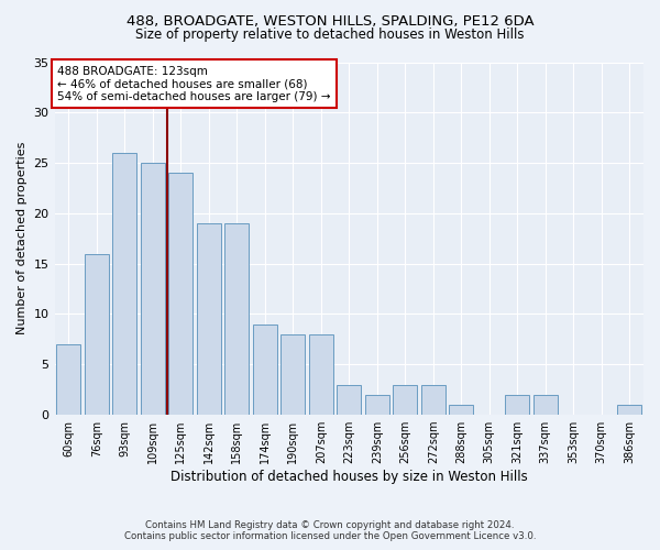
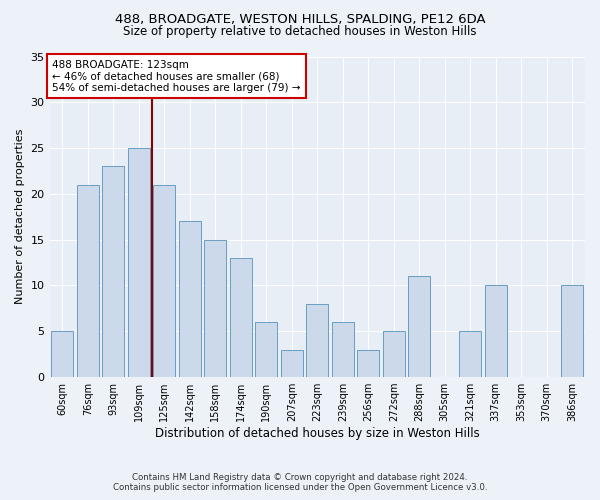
60sqm: 7 -> 5
76sqm: 16 -> 21
93sqm: 26 -> 23
125sqm: 24 -> 21
142sqm: 19 -> 17
158sqm: 19 -> 15
174sqm: 9 -> 13
190sqm: 8 -> 6
207sqm: 8 -> 3
223sqm: 3 -> 8
239sqm: 2 -> 6
272sqm: 3 -> 5
288sqm: 1 -> 11
321sqm: 2 -> 5
337sqm: 2 -> 10
386sqm: 1 -> 10
